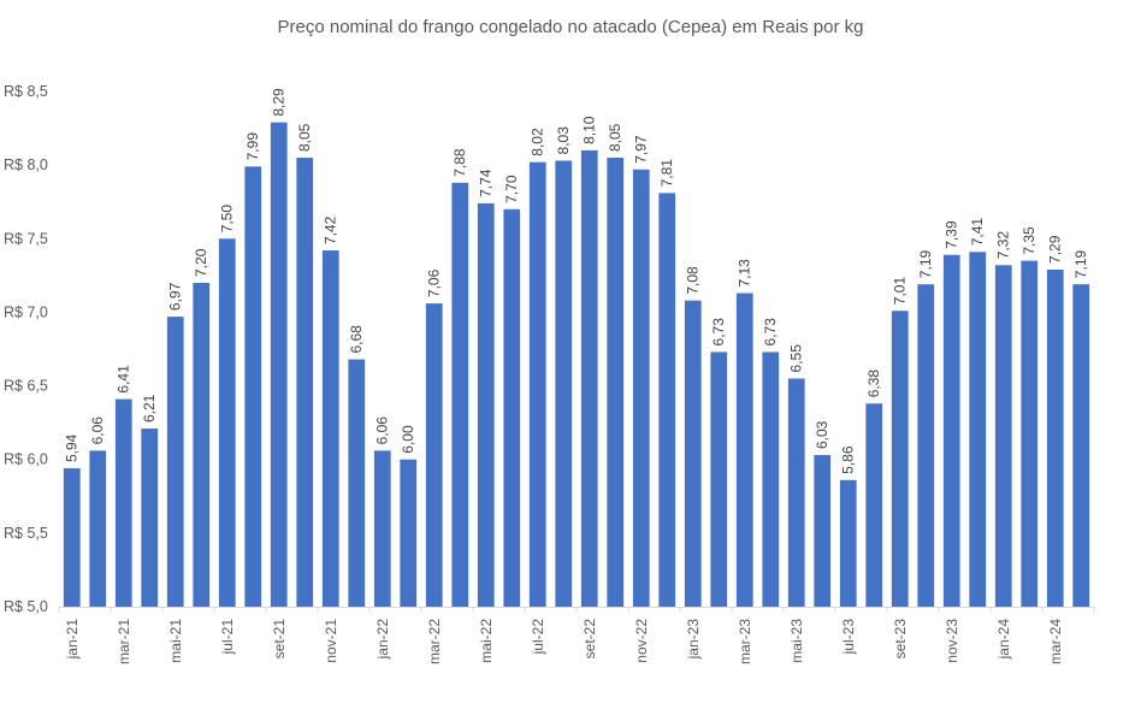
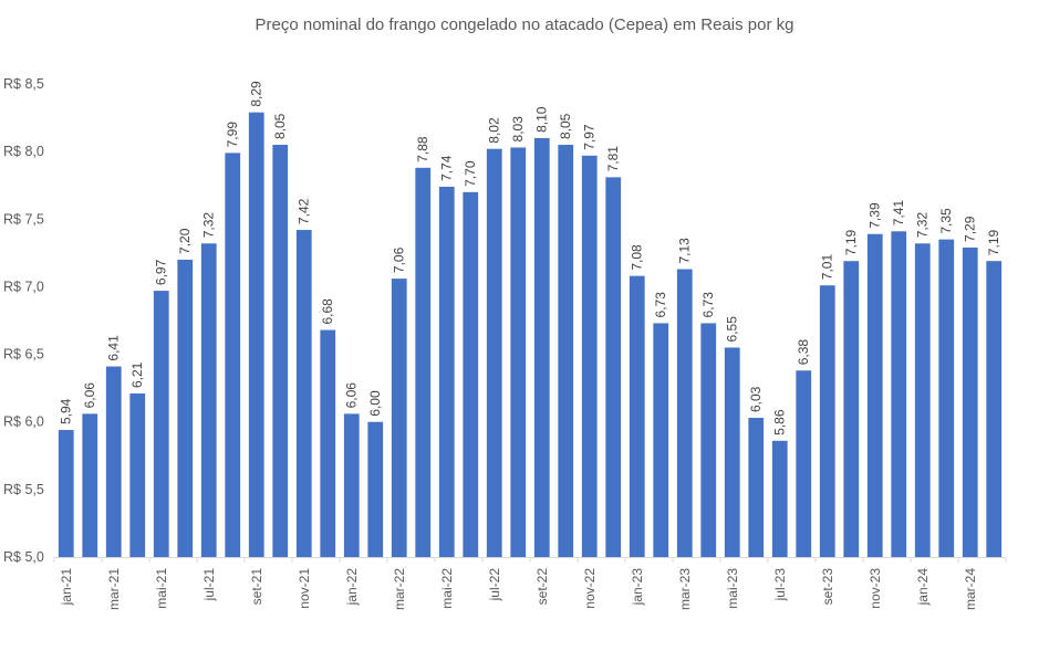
jul-21: 7,50 -> 7,32
